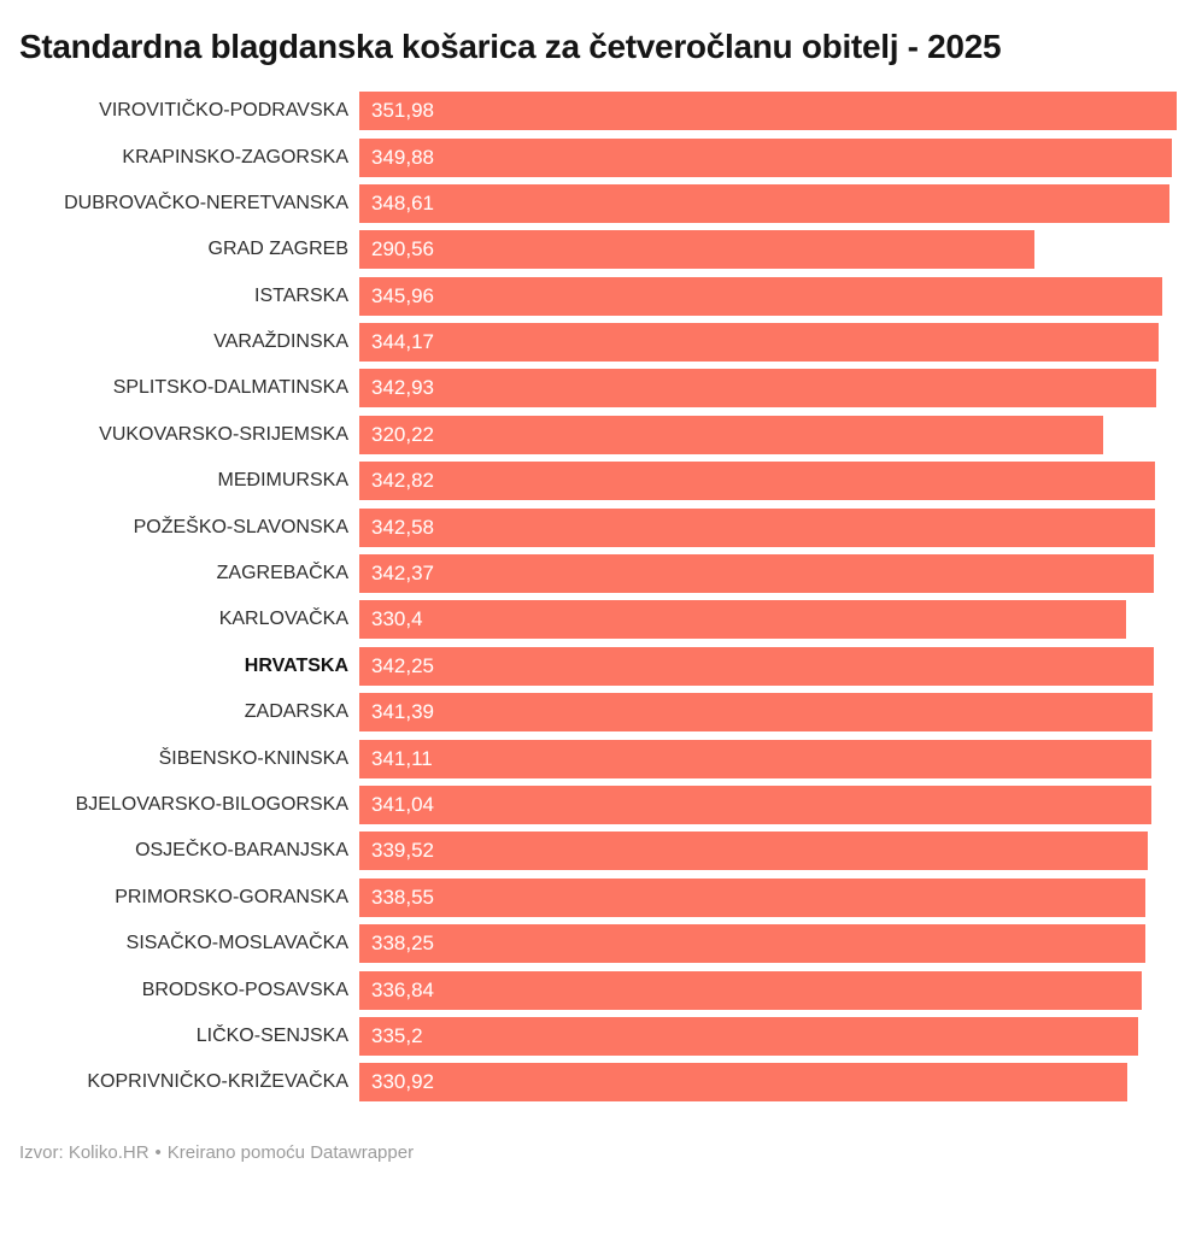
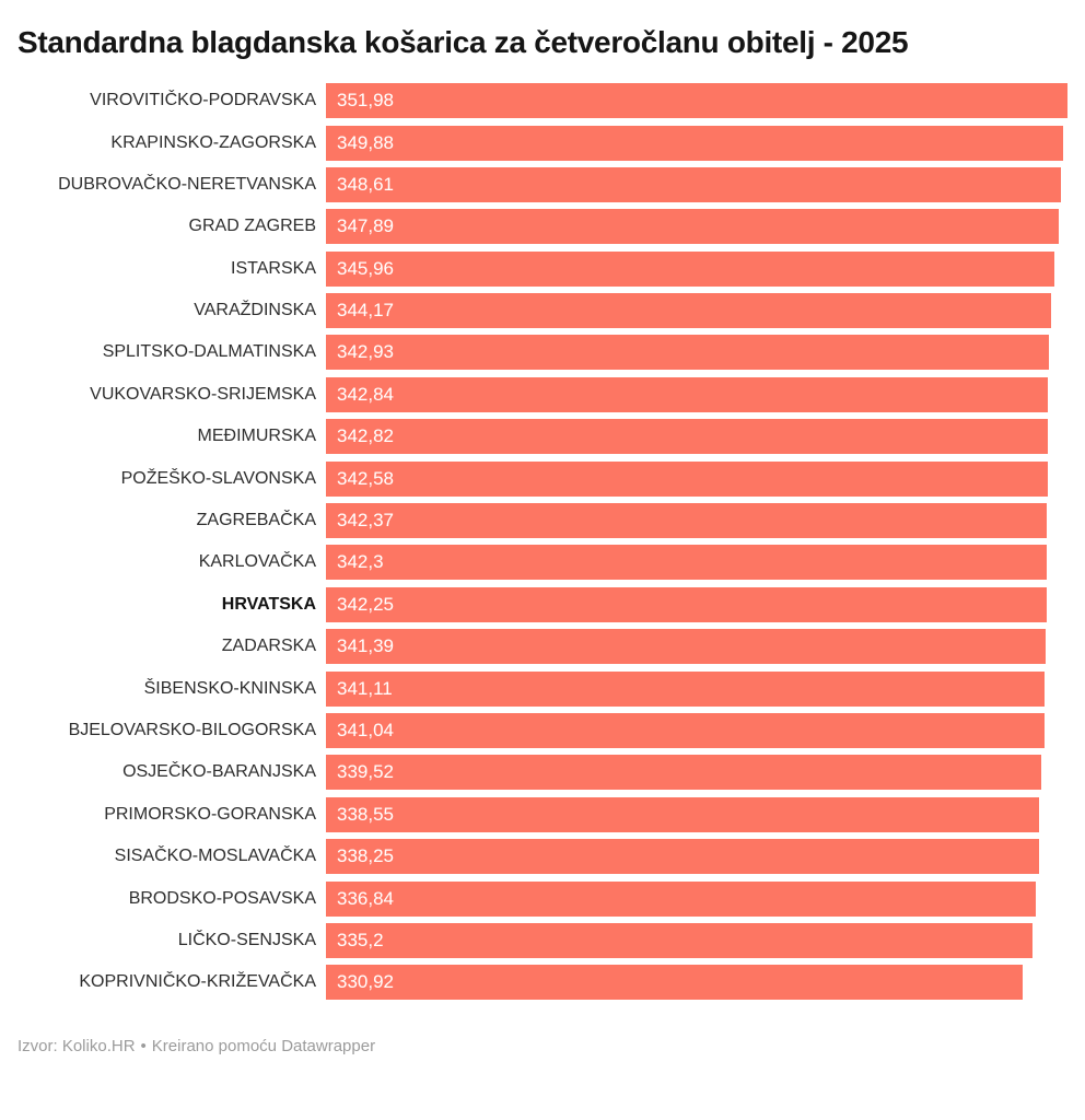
GRAD ZAGREB: 290,56 -> 347,89
VUKOVARSKO-SRIJEMSKA: 320,22 -> 342,84
KARLOVAČKA: 330,4 -> 342,3
